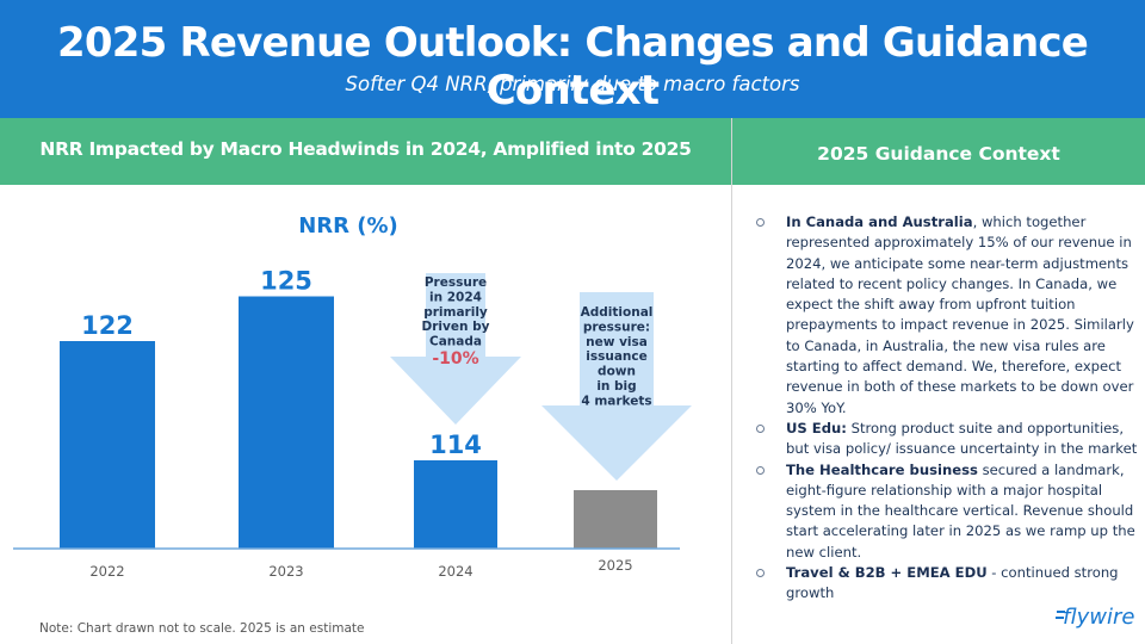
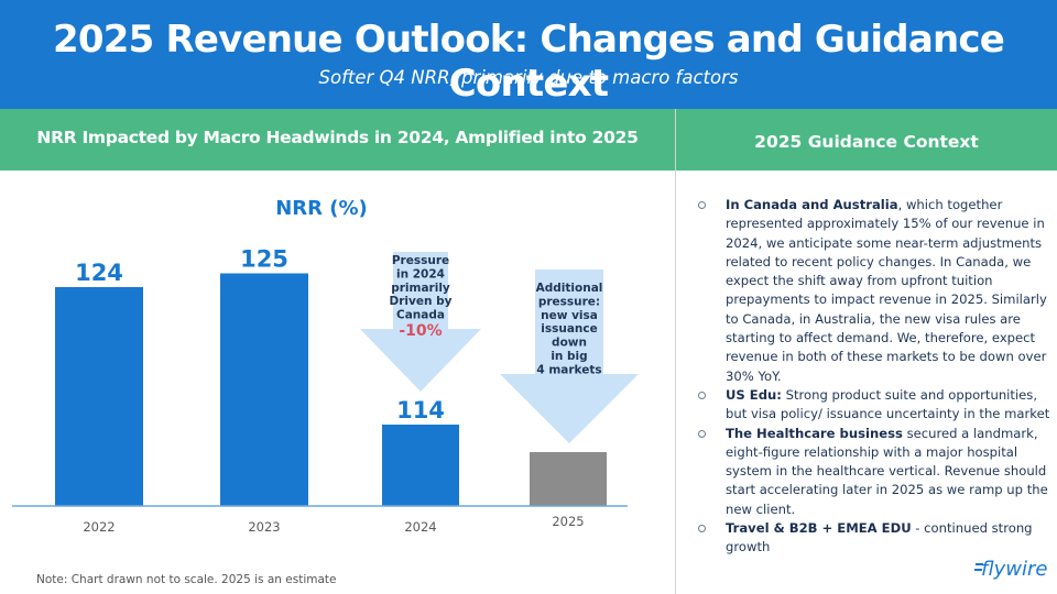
2022: 122 -> 124
